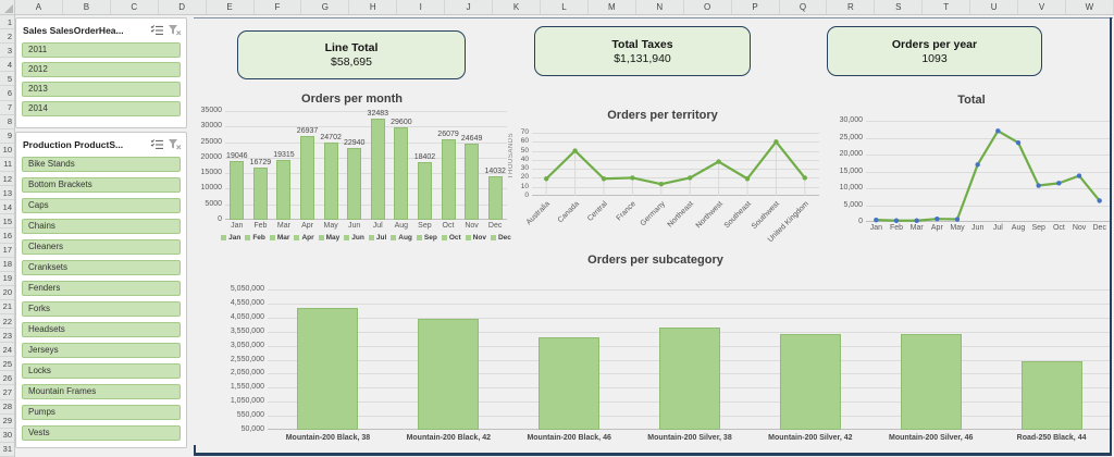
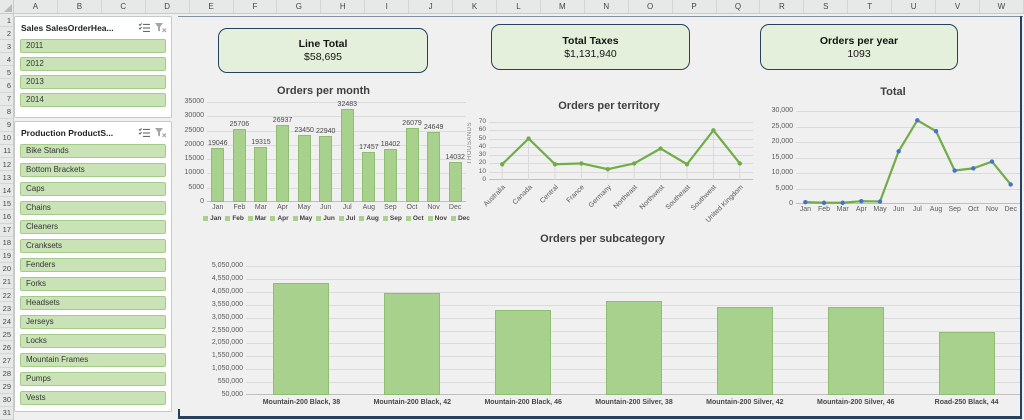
Orders per month/Feb: 16729 -> 25706
Orders per month/May: 24702 -> 23450
Orders per month/Aug: 29600 -> 17457
